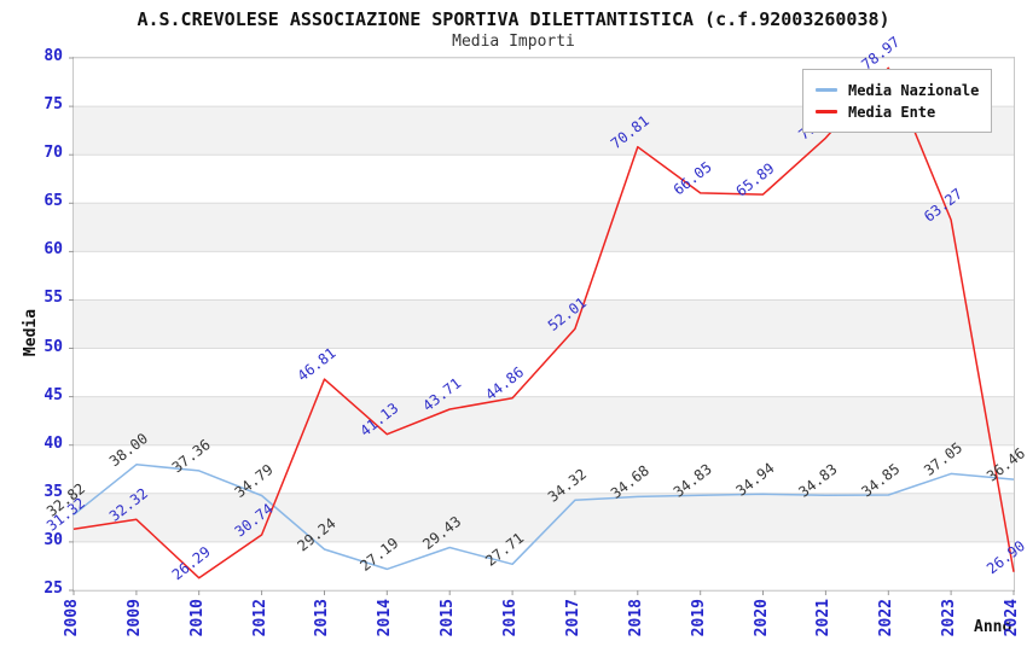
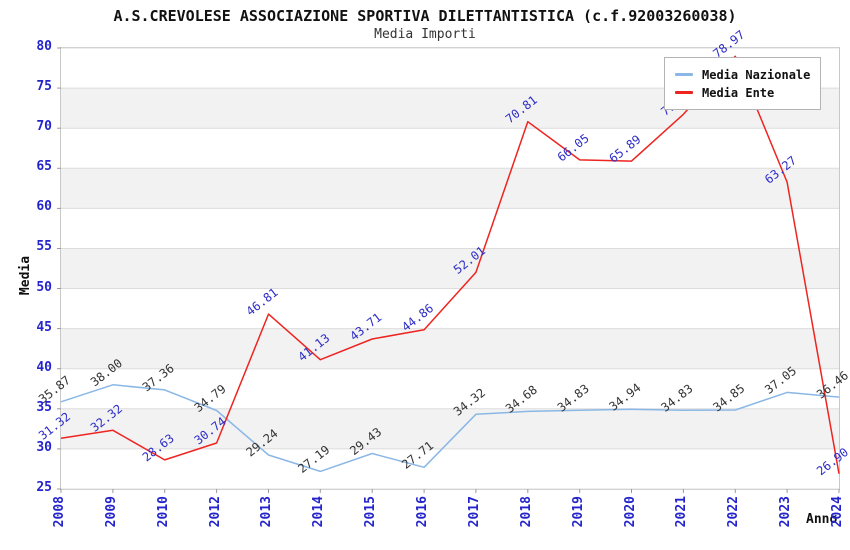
Media Nazionale/2008: 32.82 -> 35.87
Media Ente/2010: 26.29 -> 28.63
